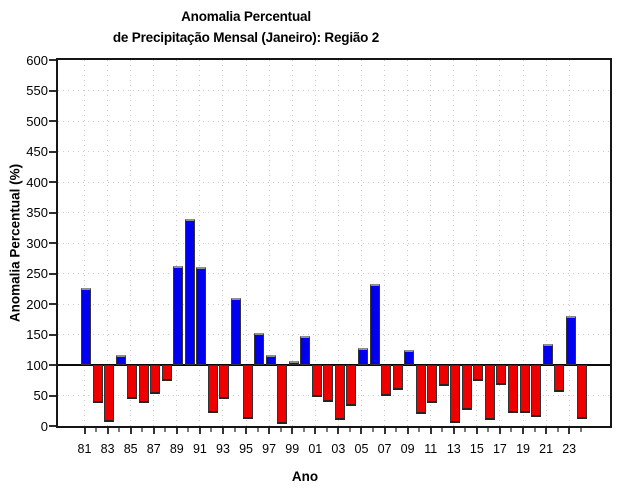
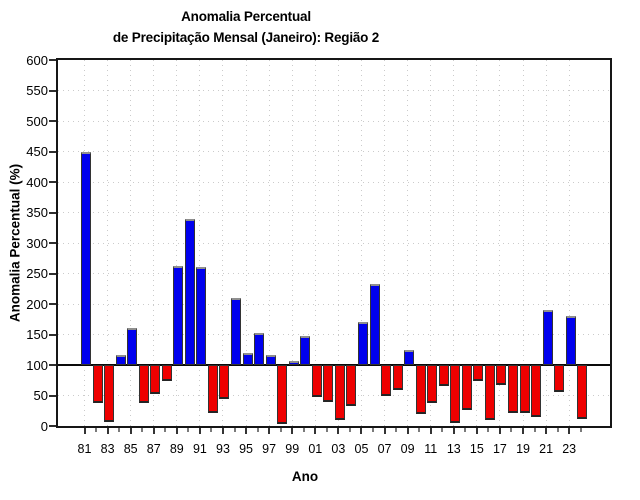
81: 230 -> 450
85: 40 -> 160
95: 10 -> 120
05: 130 -> 170
21: 140 -> 190
